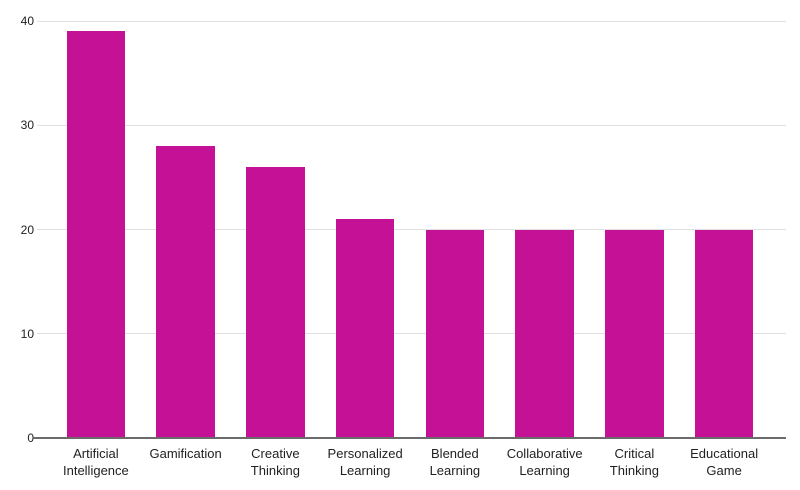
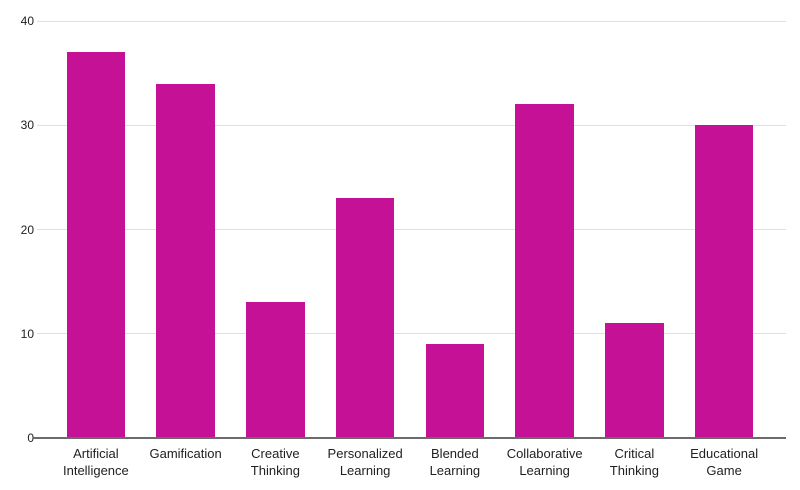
Artificial Intelligence: 39 -> 37
Gamification: 28 -> 34
Creative Thinking: 26 -> 13
Personalized Learning: 21 -> 23
Blended Learning: 20 -> 9
Collaborative Learning: 20 -> 32
Critical Thinking: 20 -> 11
Educational Game: 20 -> 30
